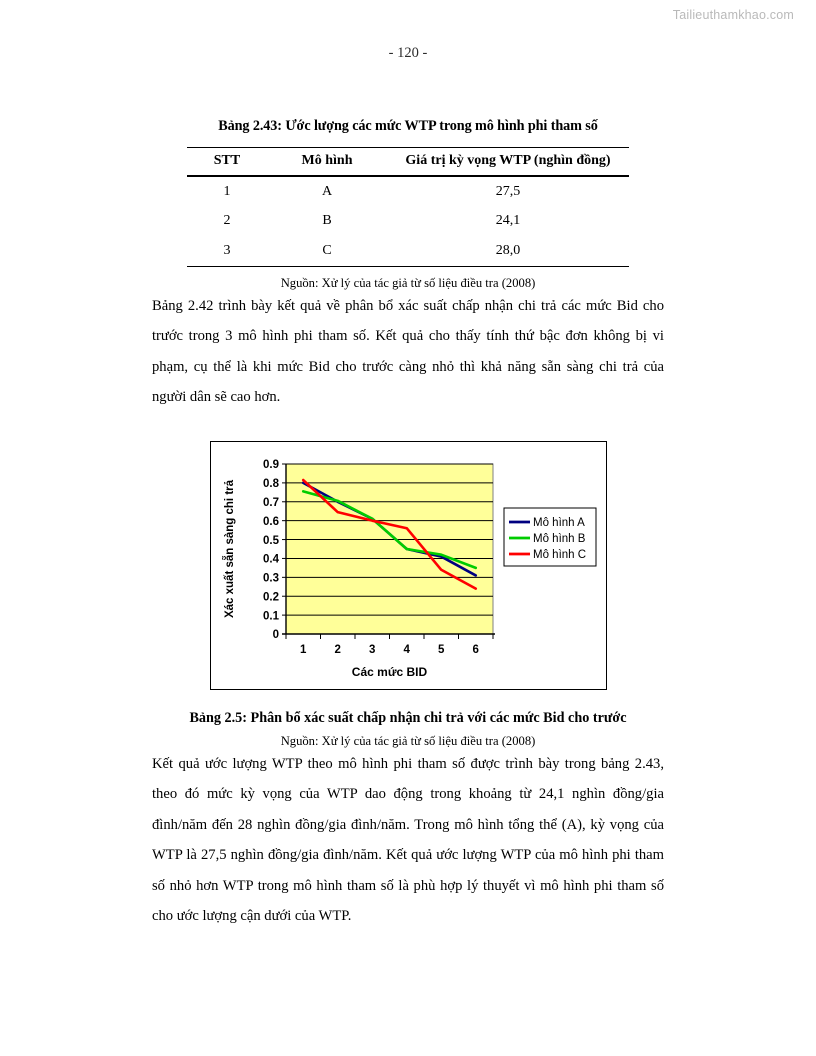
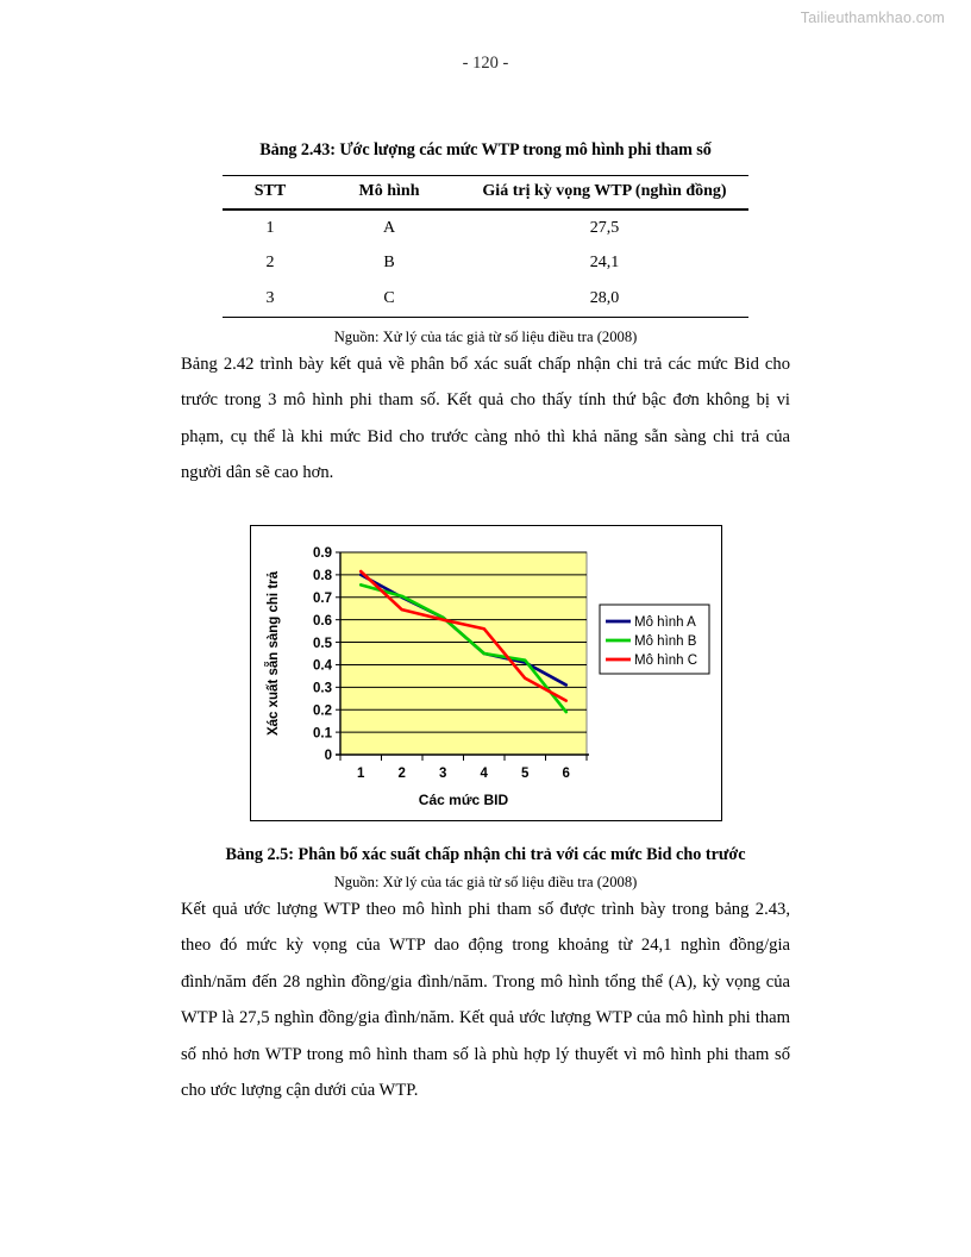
Mô hình B/6: 0.35 -> 0.19
